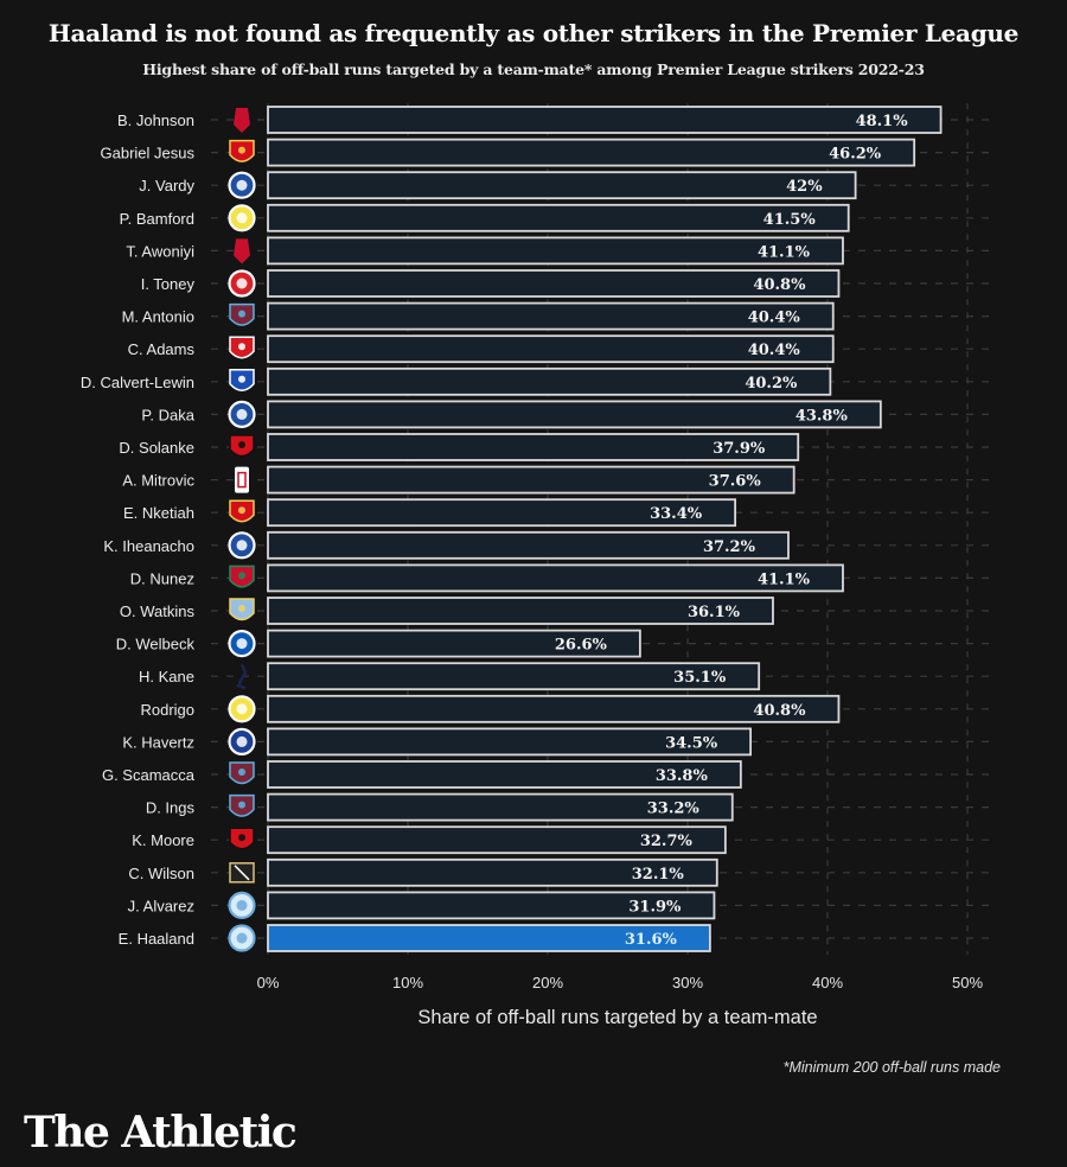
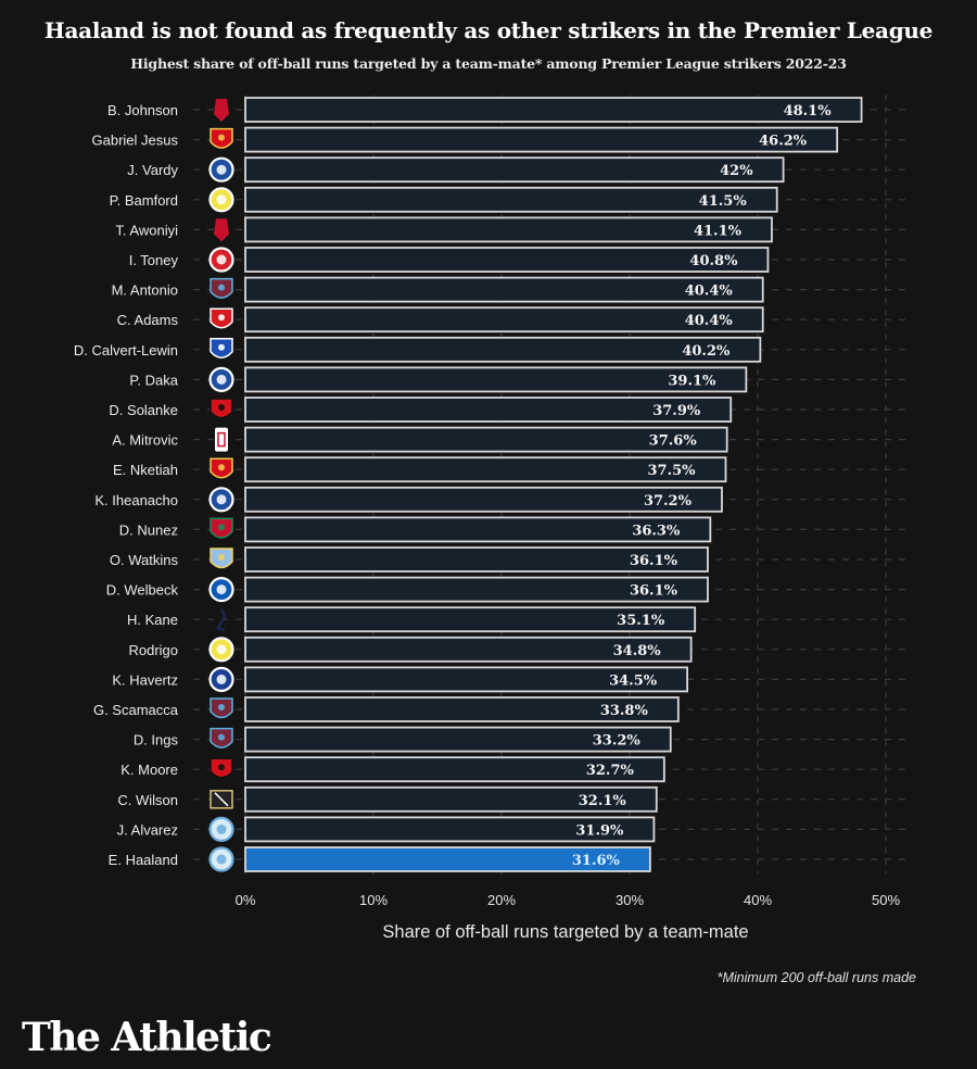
P. Daka: 43.8% -> 39.1%
E. Nketiah: 33.4% -> 37.5%
D. Nunez: 41.1% -> 36.3%
D. Welbeck: 26.6% -> 36.1%
Rodrigo: 40.8% -> 34.8%
